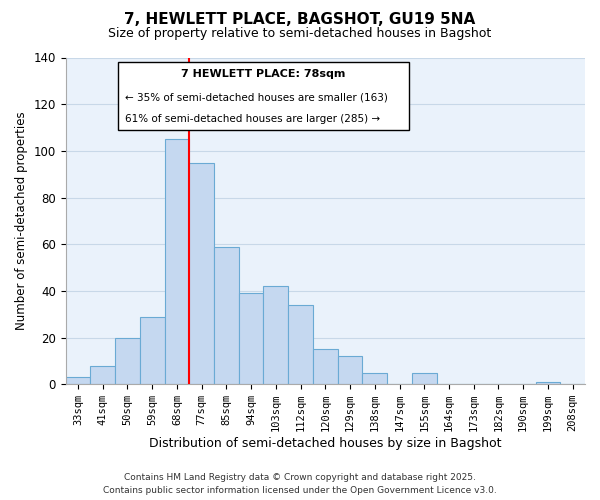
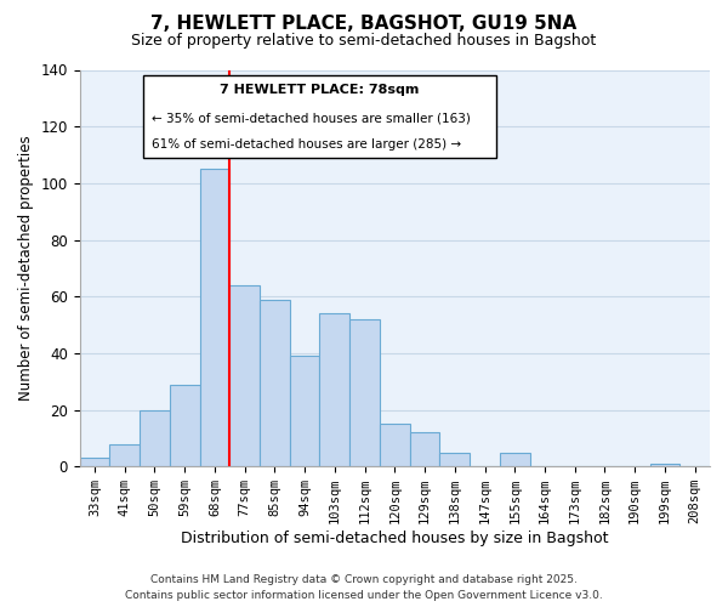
77sqm: 95 -> 64
103sqm: 42 -> 54
112sqm: 34 -> 52
